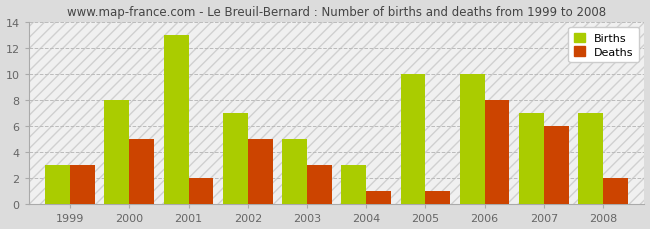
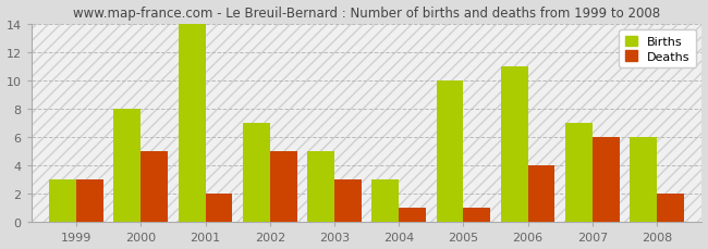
Births/2001: 13 -> 14
Births/2006: 10 -> 11
Deaths/2006: 8 -> 4
Births/2008: 7 -> 6
